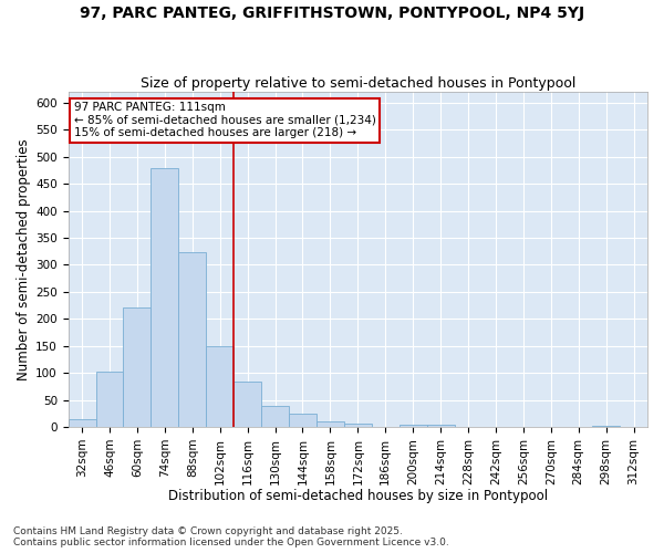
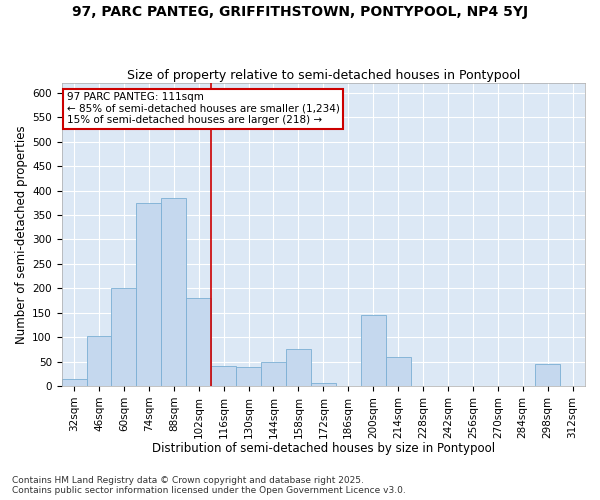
60sqm: 222 -> 200
74sqm: 480 -> 375
88sqm: 323 -> 385
102sqm: 150 -> 180
116sqm: 83 -> 40
144sqm: 25 -> 50
158sqm: 10 -> 75
200sqm: 5 -> 145
214sqm: 5 -> 60
298sqm: 3 -> 45
